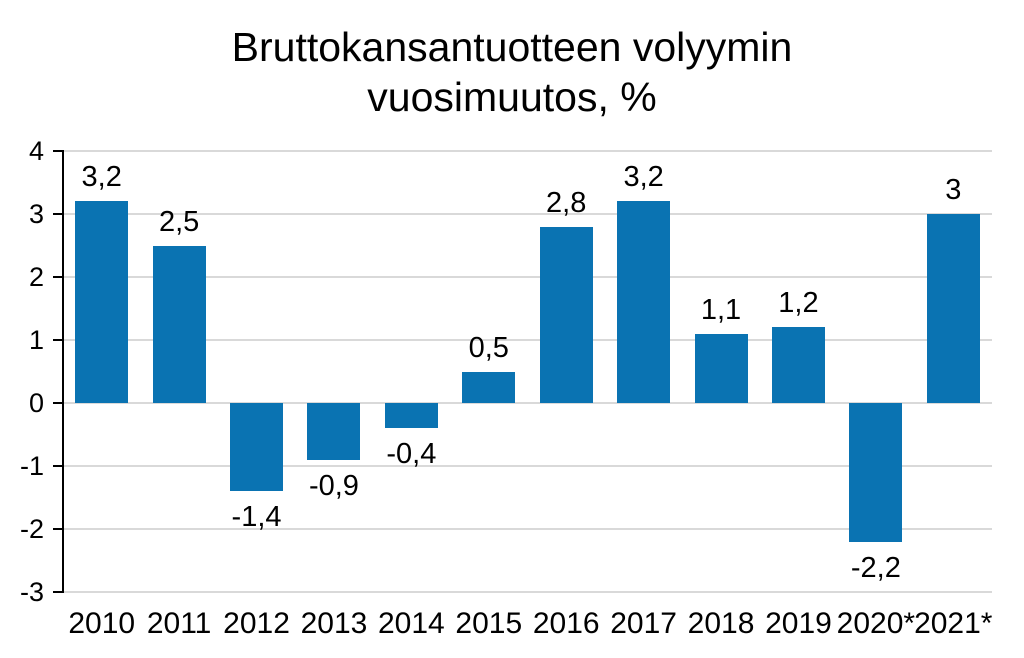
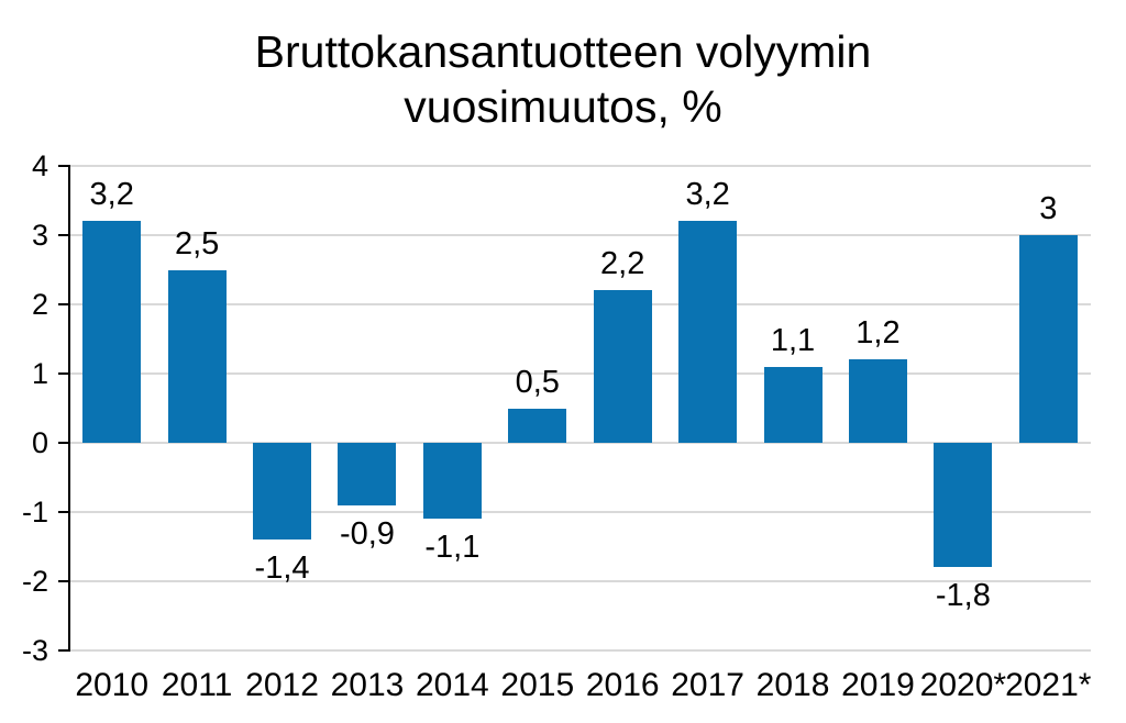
2014: -0,4 -> -1,1
2016: 2,8 -> 2,2
2020*: -2,2 -> -1,8
